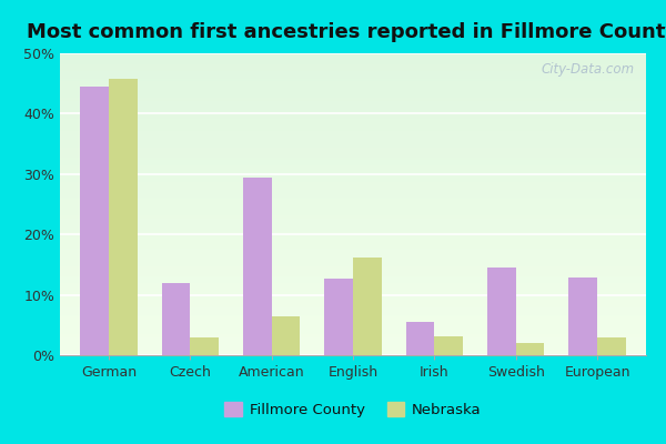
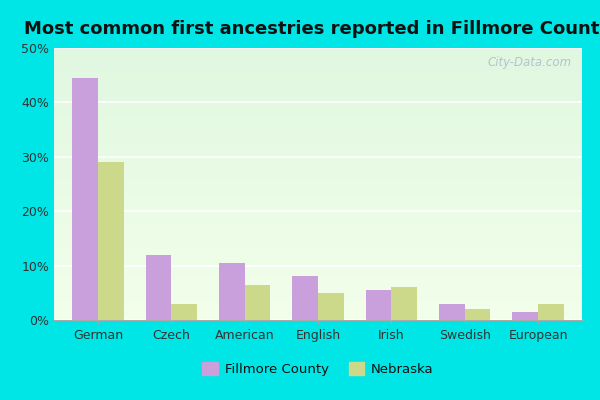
Nebraska/German: 45.8% -> 29.0%
Fillmore County/American: 29.4% -> 10.5%
Fillmore County/English: 12.6% -> 8.0%
Nebraska/English: 16.2% -> 5.0%
Nebraska/Irish: 3.2% -> 6.0%
Fillmore County/Swedish: 14.6% -> 3.0%
Fillmore County/European: 12.8% -> 1.5%
